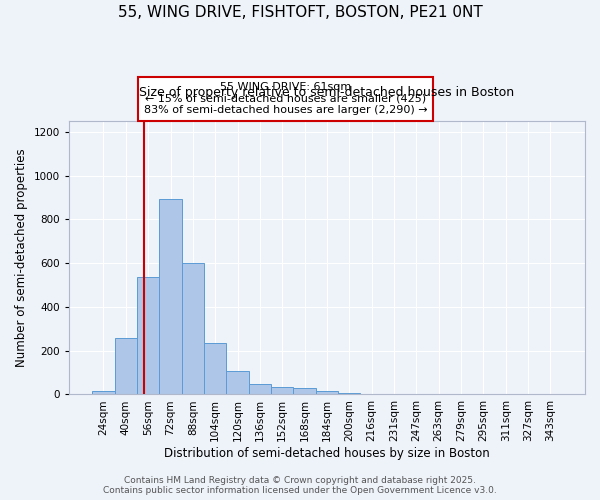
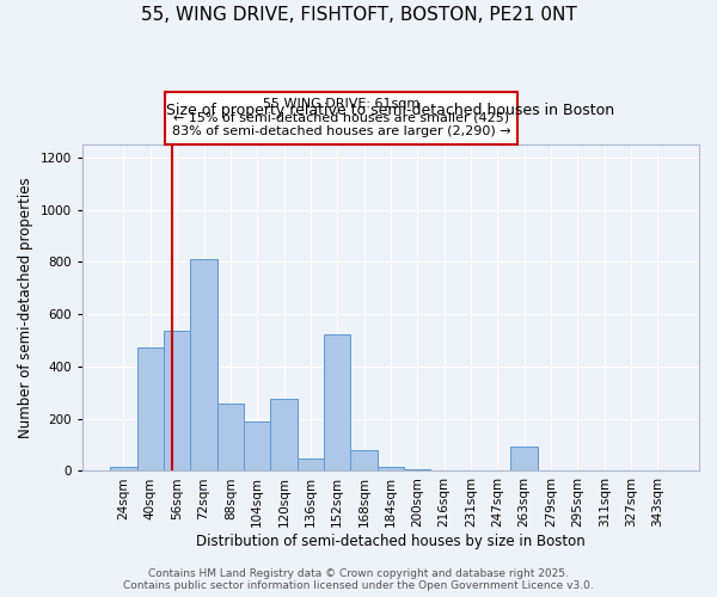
40sqm: 260 -> 475
72sqm: 893 -> 810
88sqm: 600 -> 260
104sqm: 235 -> 190
120sqm: 105 -> 275
152sqm: 35 -> 525
168sqm: 30 -> 80
263sqm: 1 -> 95
